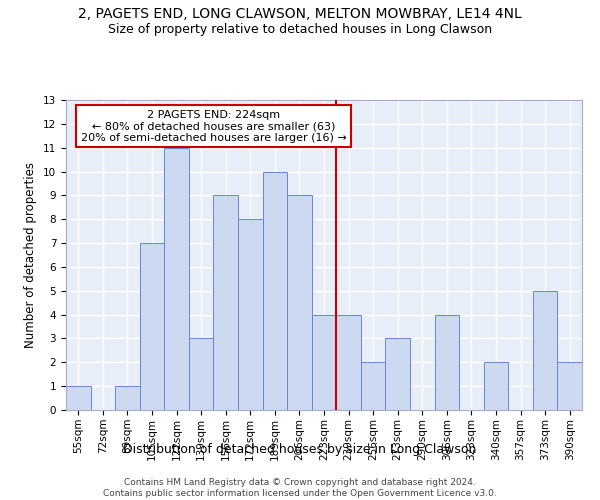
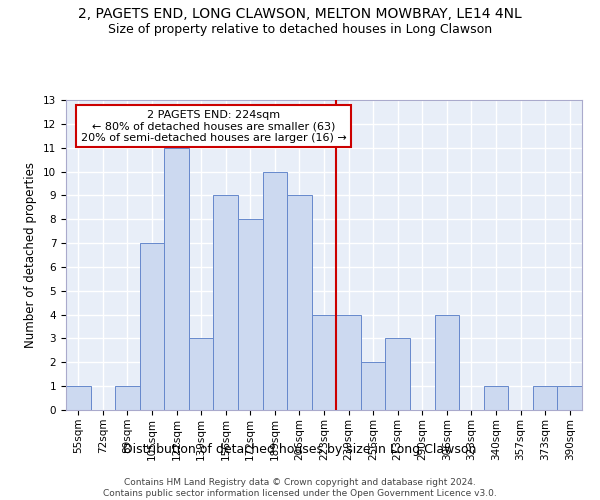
340sqm: 2 -> 1
373sqm: 5 -> 1
390sqm: 2 -> 1
